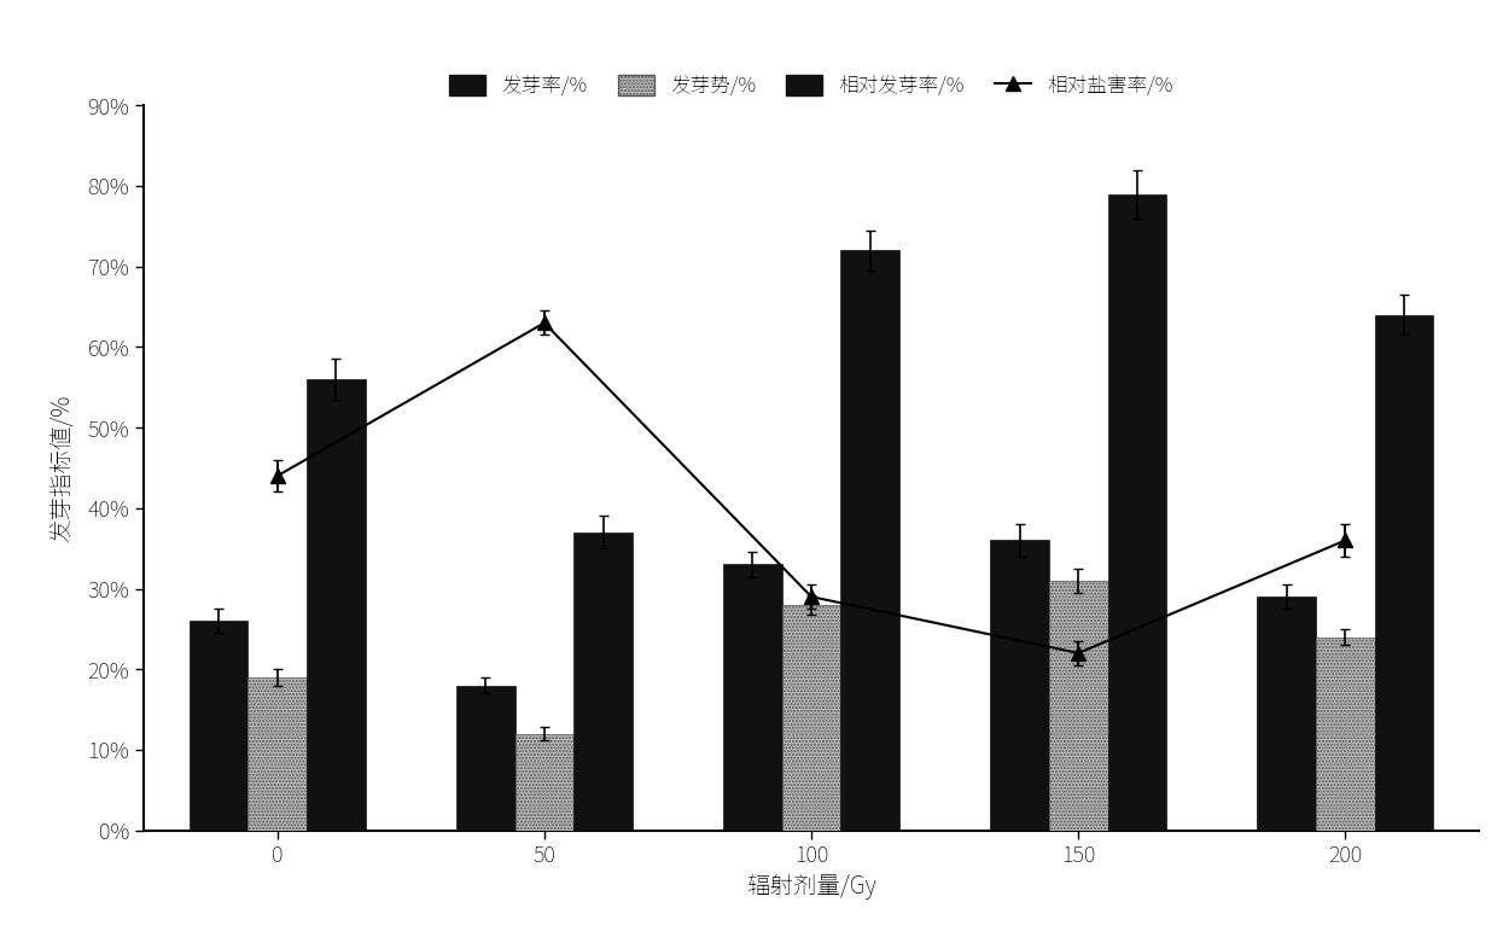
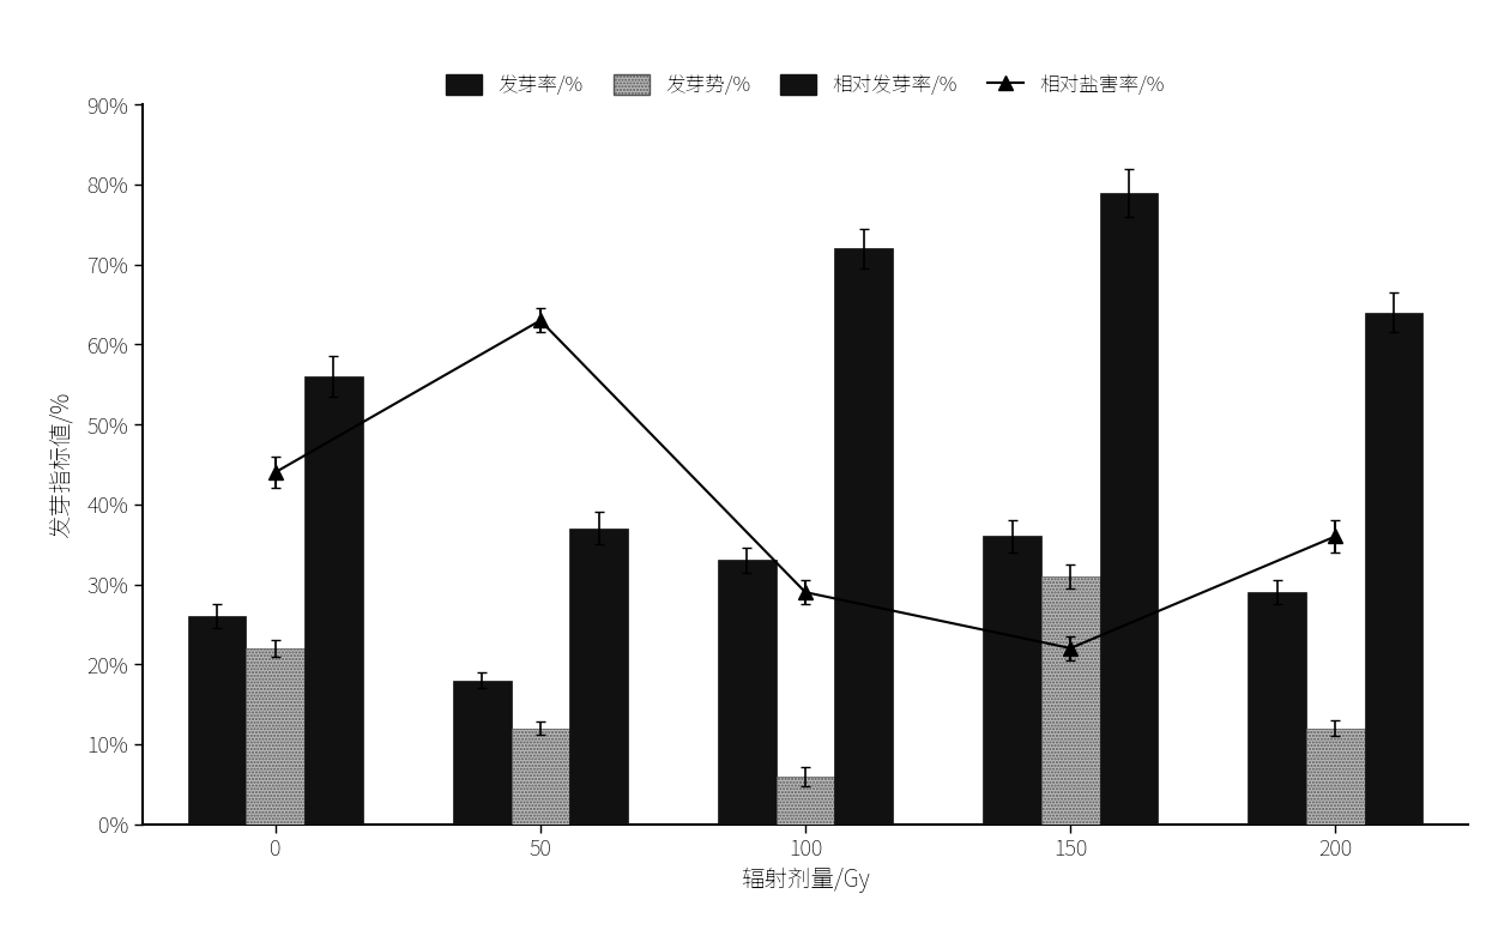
发芽势/%/0: 19% -> 22%
发芽势/%/100: 28% -> 6%
发芽势/%/200: 24% -> 12%
